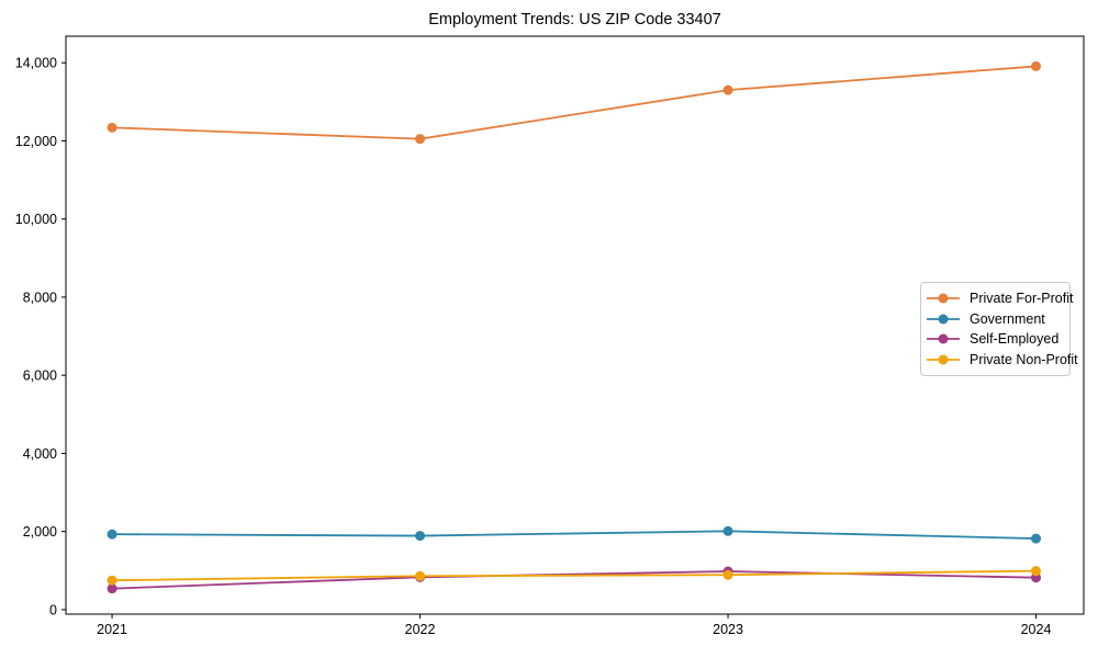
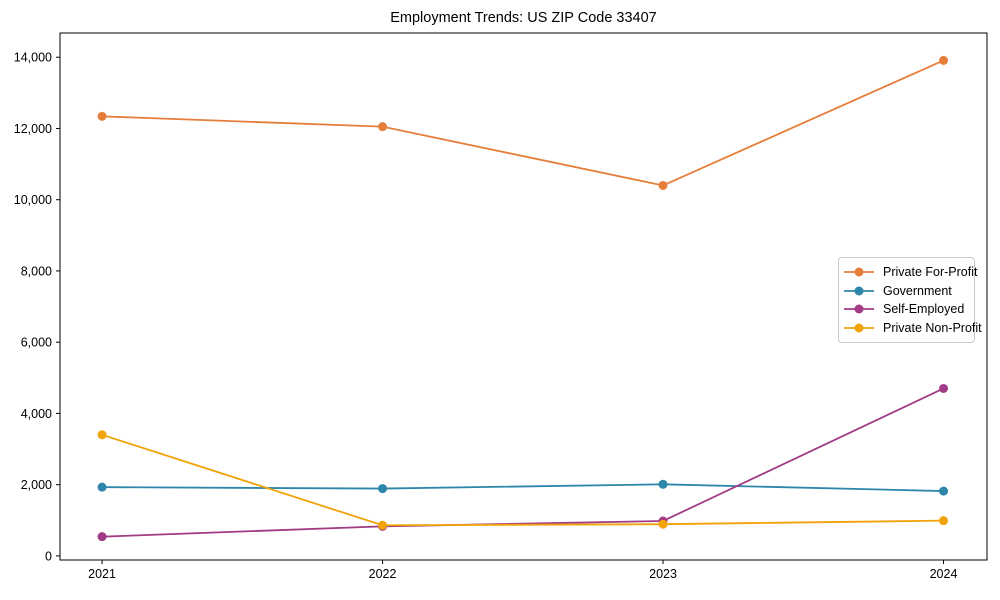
Private Non-Profit/2021: 800 -> 3400
Private For-Profit/2023: 13300 -> 10400
Self-Employed/2024: 800 -> 4700
